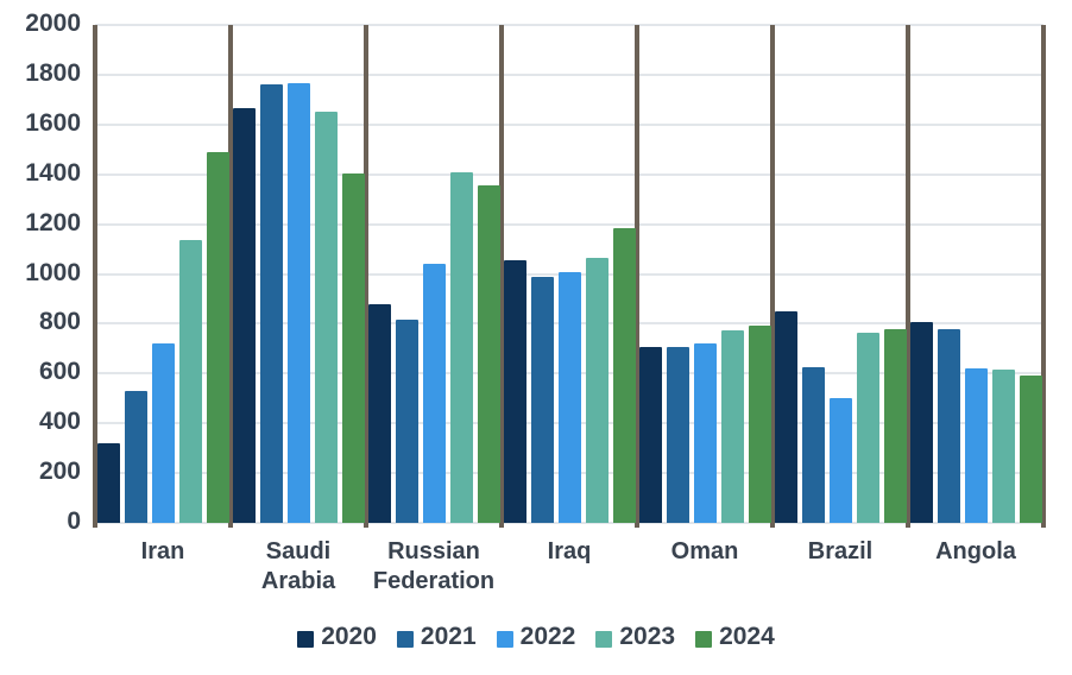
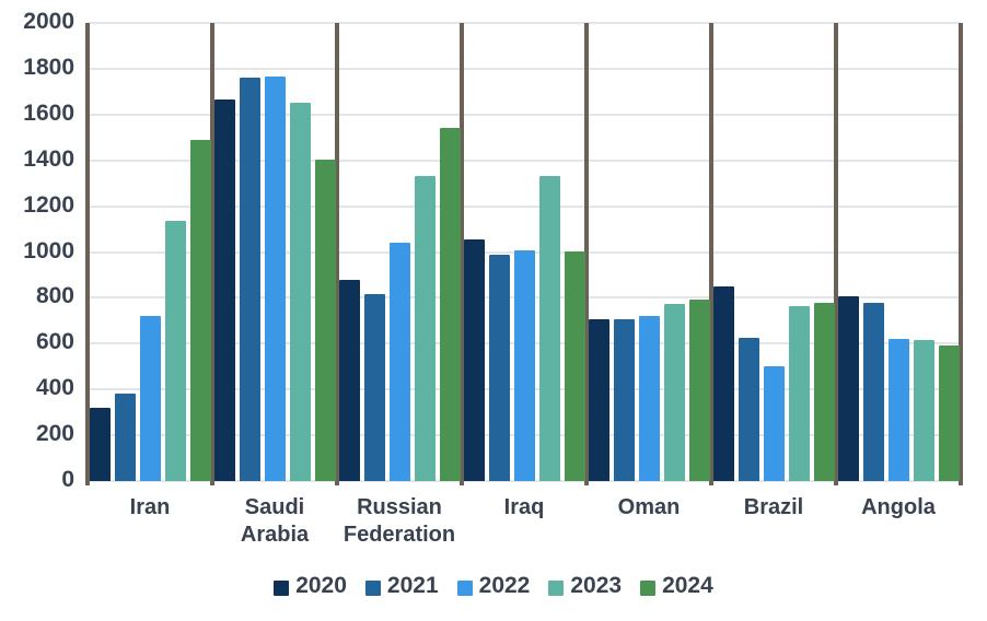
2021/Iran: 530 -> 380
2023/Russian Federation: 1410 -> 1330
2024/Russian Federation: 1360 -> 1540
2023/Iraq: 1060 -> 1330
2024/Iraq: 1180 -> 1000
